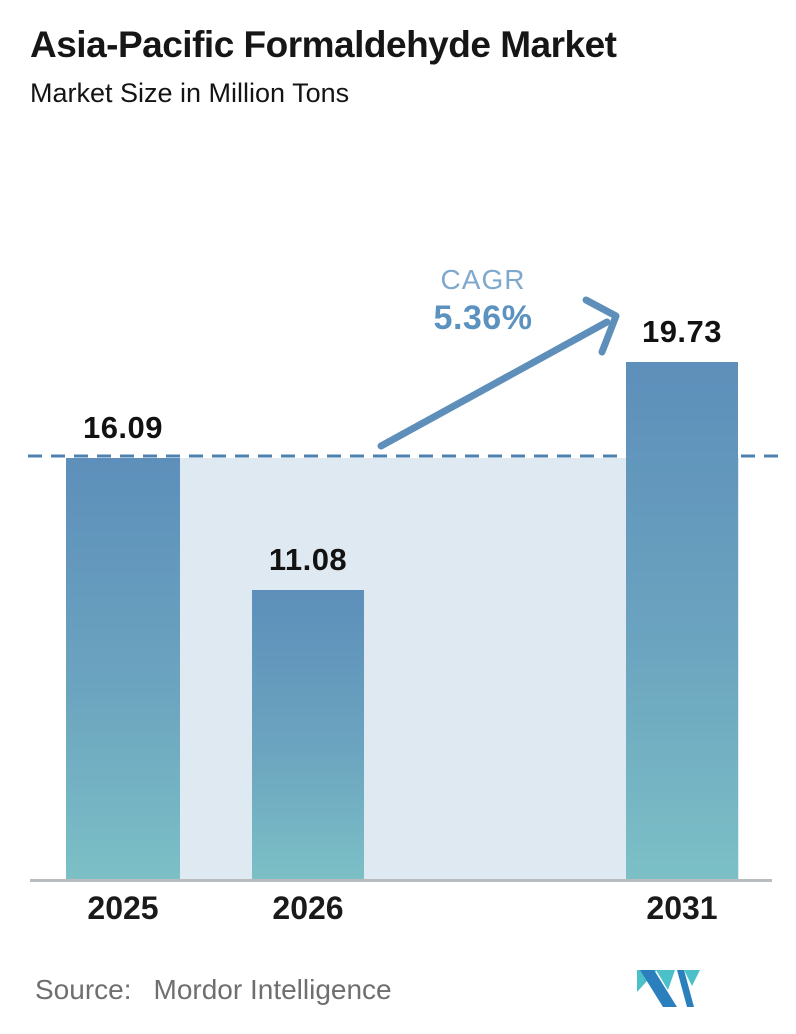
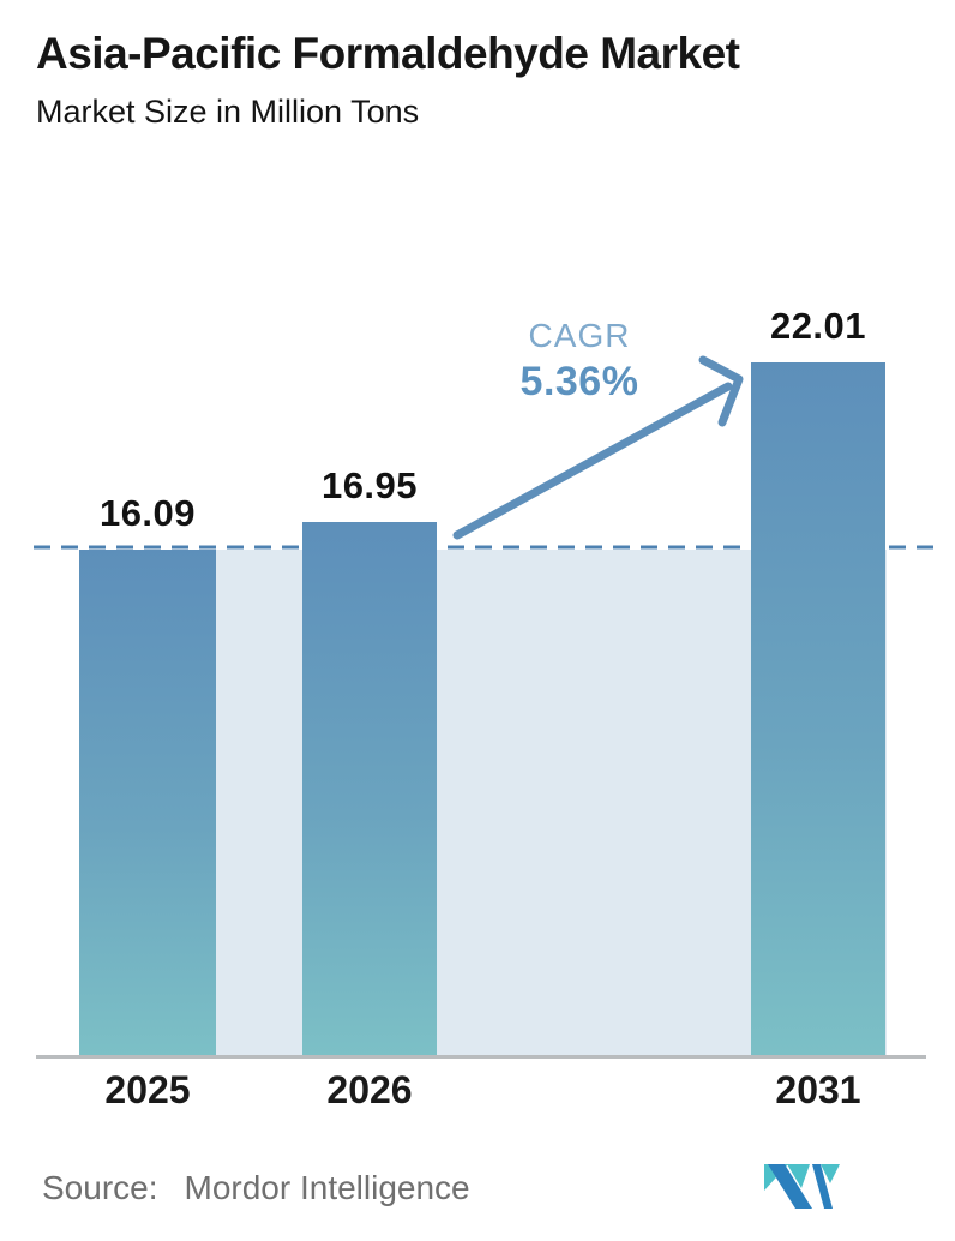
2026: 11.08 -> 16.95
2031: 19.73 -> 22.01
